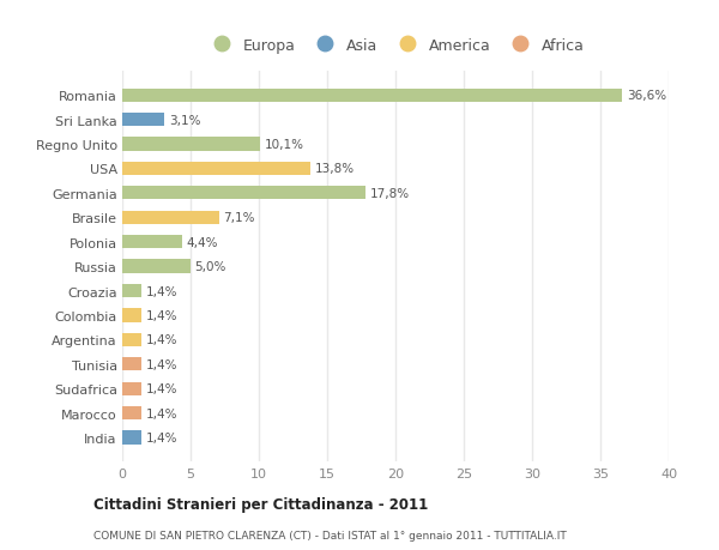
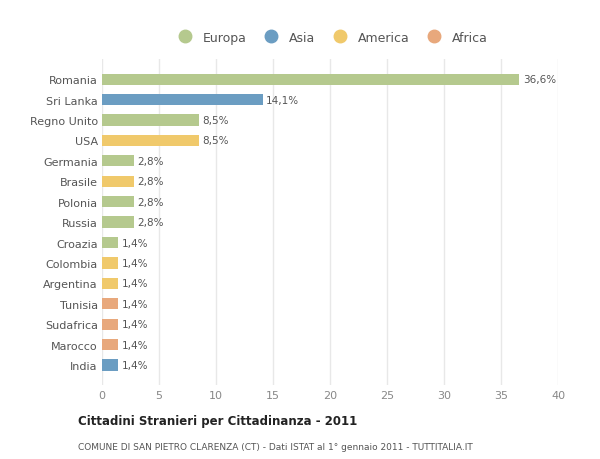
Sri Lanka: 3,1% -> 14,1%
Regno Unito: 10,1% -> 8,5%
USA: 13,8% -> 8,5%
Germania: 17,8% -> 2,8%
Brasile: 7,1% -> 2,8%
Polonia: 4,4% -> 2,8%
Russia: 5,0% -> 2,8%
